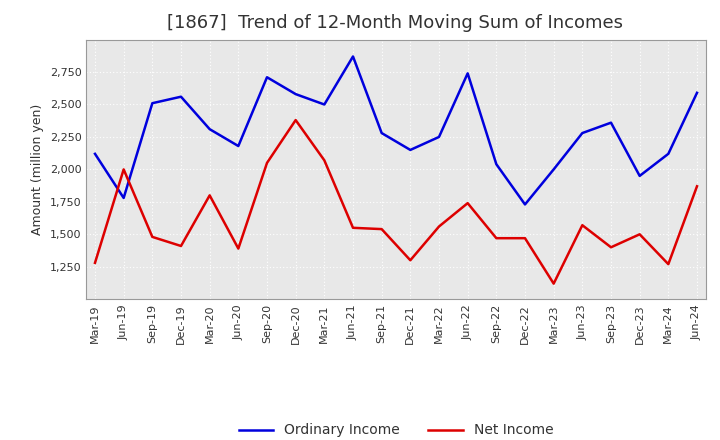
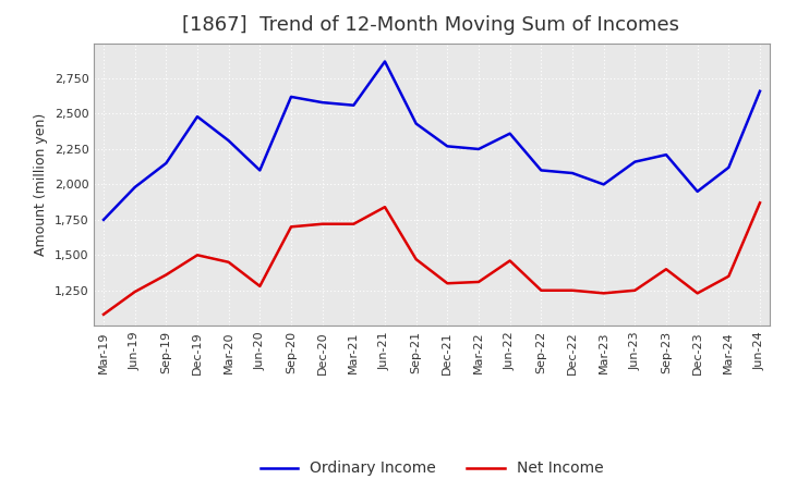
Ordinary Income/Mar-19: 2,120 -> 1,750
Net Income/Mar-19: 1,280 -> 1,080
Ordinary Income/Jun-19: 1,780 -> 1,980
Net Income/Jun-19: 2,000 -> 1,240
Ordinary Income/Sep-19: 2,510 -> 2,150
Net Income/Sep-19: 1,480 -> 1,360
Ordinary Income/Dec-19: 2,560 -> 2,480
Net Income/Dec-19: 1,410 -> 1,500
Net Income/Mar-20: 1,800 -> 1,450
Ordinary Income/Jun-20: 2,180 -> 2,100
Net Income/Jun-20: 1,390 -> 1,280
Ordinary Income/Sep-20: 2,710 -> 2,620
Net Income/Sep-20: 2,050 -> 1,700
Net Income/Dec-20: 2,380 -> 1,720
Ordinary Income/Mar-21: 2,500 -> 2,560
Net Income/Mar-21: 2,070 -> 1,720
Net Income/Jun-21: 1,550 -> 1,840
Ordinary Income/Sep-21: 2,280 -> 2,430
Net Income/Sep-21: 1,540 -> 1,470
Ordinary Income/Dec-21: 2,150 -> 2,270
Net Income/Mar-22: 1,560 -> 1,310
Ordinary Income/Jun-22: 2,740 -> 2,360
Net Income/Jun-22: 1,740 -> 1,460
Ordinary Income/Sep-22: 2,040 -> 2,100
Net Income/Sep-22: 1,470 -> 1,250
Ordinary Income/Dec-22: 1,730 -> 2,080
Net Income/Dec-22: 1,470 -> 1,250
Net Income/Mar-23: 1,120 -> 1,230
Ordinary Income/Jun-23: 2,280 -> 2,160
Net Income/Jun-23: 1,570 -> 1,250
Ordinary Income/Sep-23: 2,360 -> 2,210
Net Income/Dec-23: 1,500 -> 1,230
Net Income/Mar-24: 1,270 -> 1,350
Ordinary Income/Jun-24: 2,590 -> 2,660
